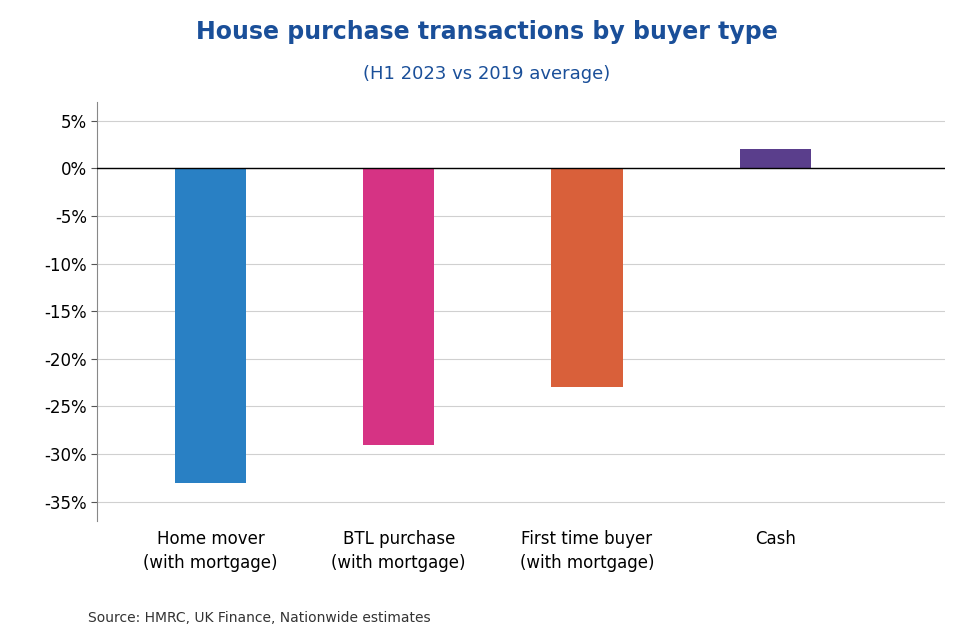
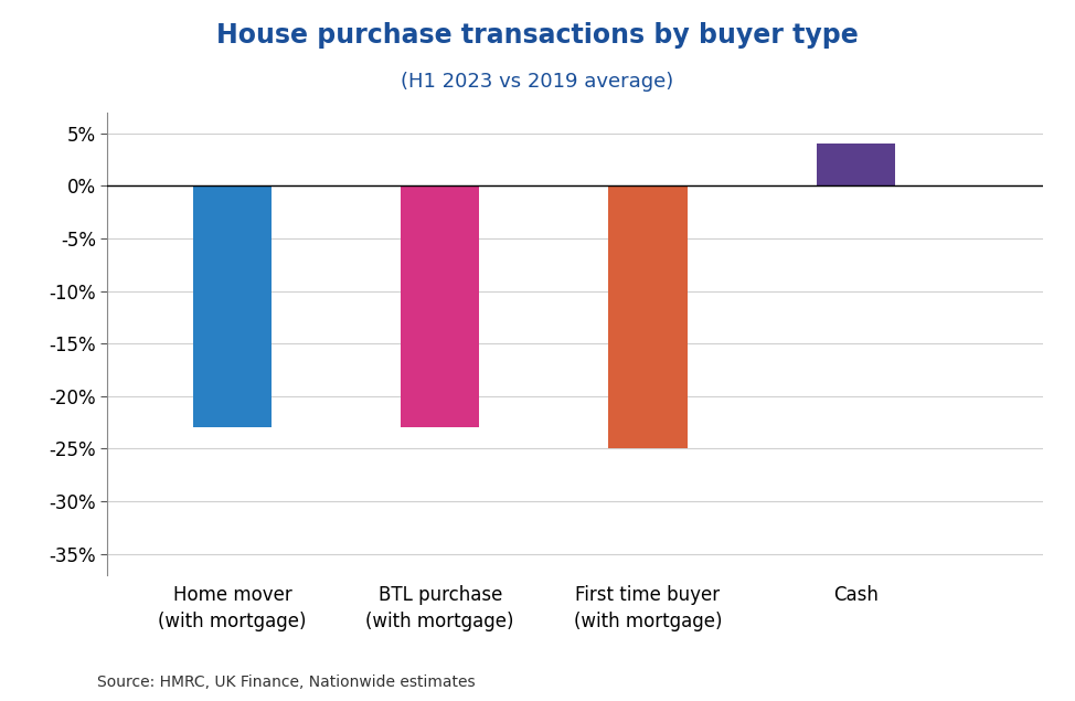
Home mover (with mortgage): -33% -> -23%
BTL purchase (with mortgage): -29% -> -23%
First time buyer (with mortgage): -23% -> -25%
Cash: 2% -> 4%
